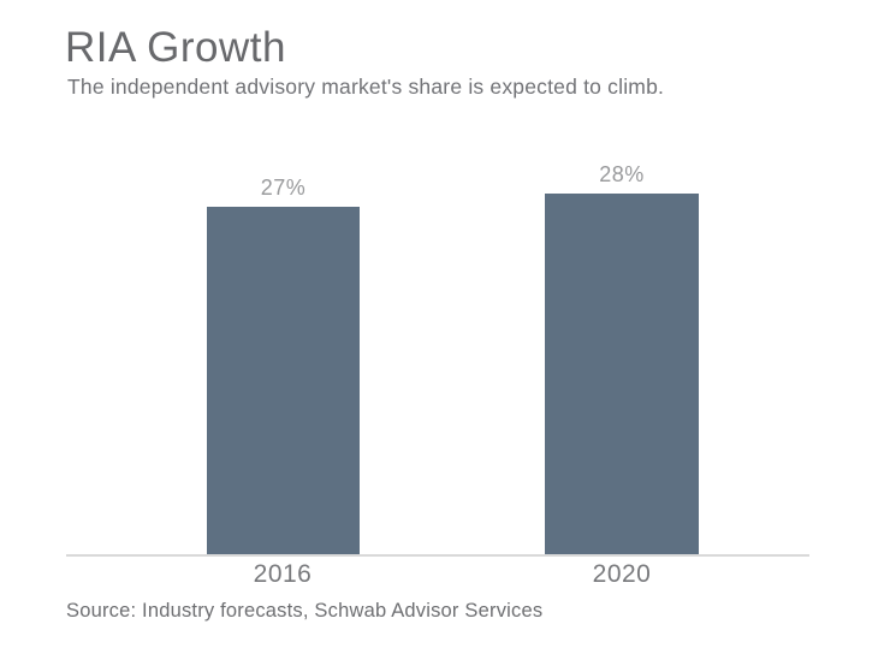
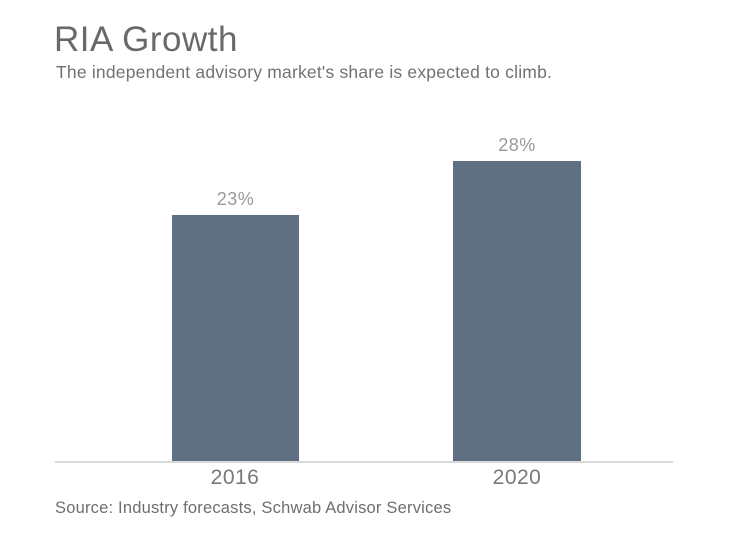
2016: 27% -> 23%
